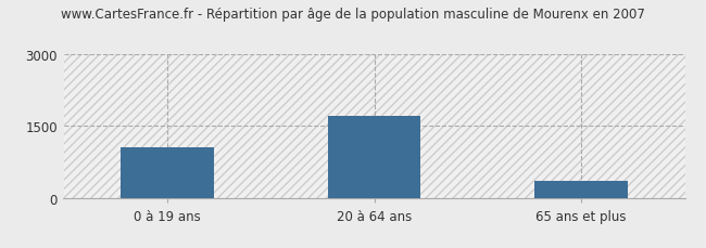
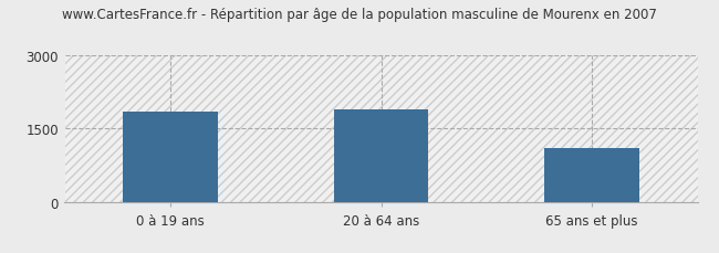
0 à 19 ans: 1050 -> 1850
20 à 64 ans: 1700 -> 1900
65 ans et plus: 370 -> 1100
